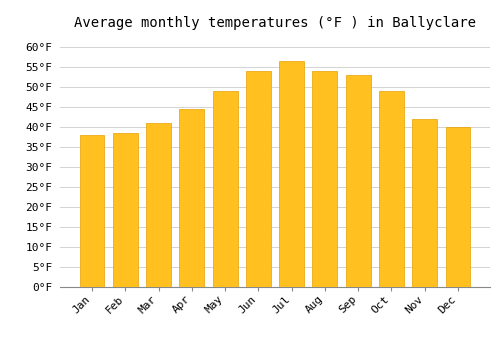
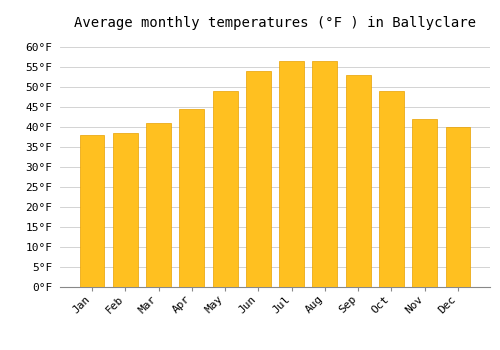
Aug: 54.0°F -> 56.5°F
